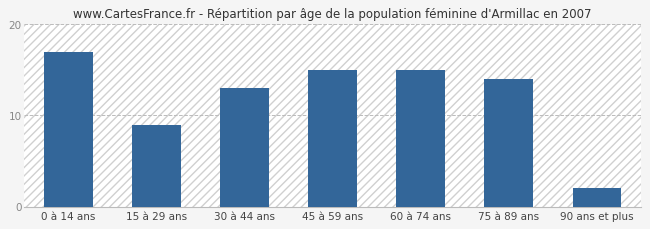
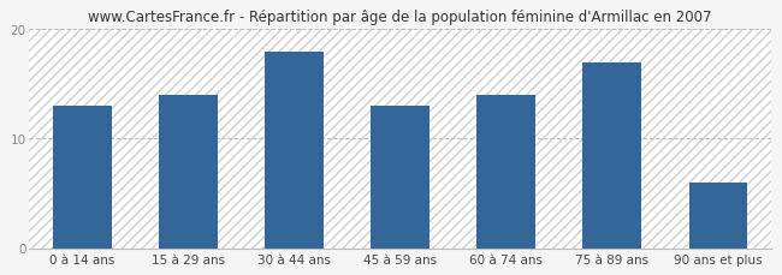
0 à 14 ans: 17 -> 13
15 à 29 ans: 9 -> 14
30 à 44 ans: 13 -> 18
45 à 59 ans: 15 -> 13
60 à 74 ans: 15 -> 14
75 à 89 ans: 14 -> 17
90 ans et plus: 2 -> 6
